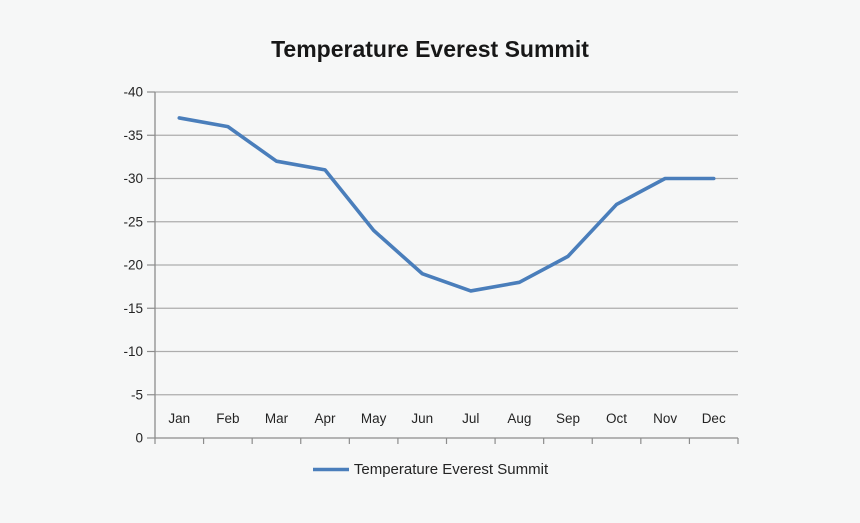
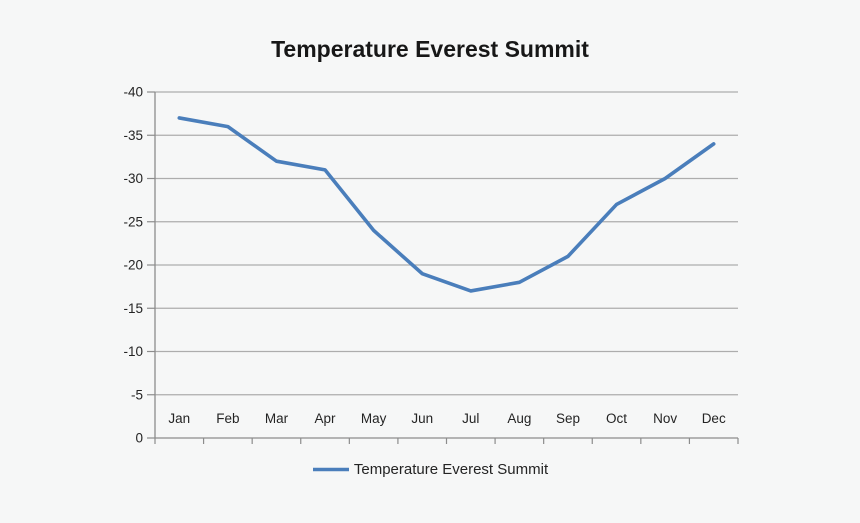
Dec: -30 -> -34
